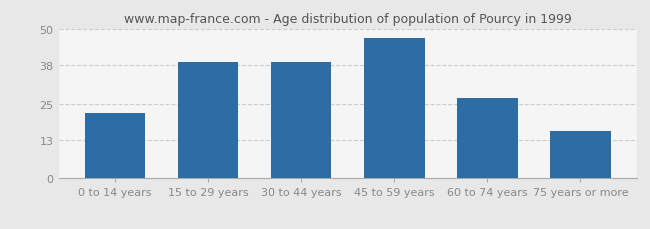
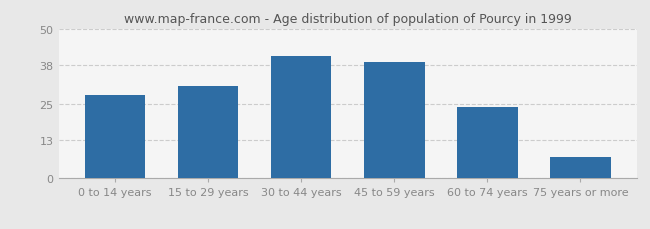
0 to 14 years: 22 -> 28
15 to 29 years: 39 -> 31
30 to 44 years: 39 -> 41
45 to 59 years: 47 -> 39
60 to 74 years: 27 -> 24
75 years or more: 16 -> 7
